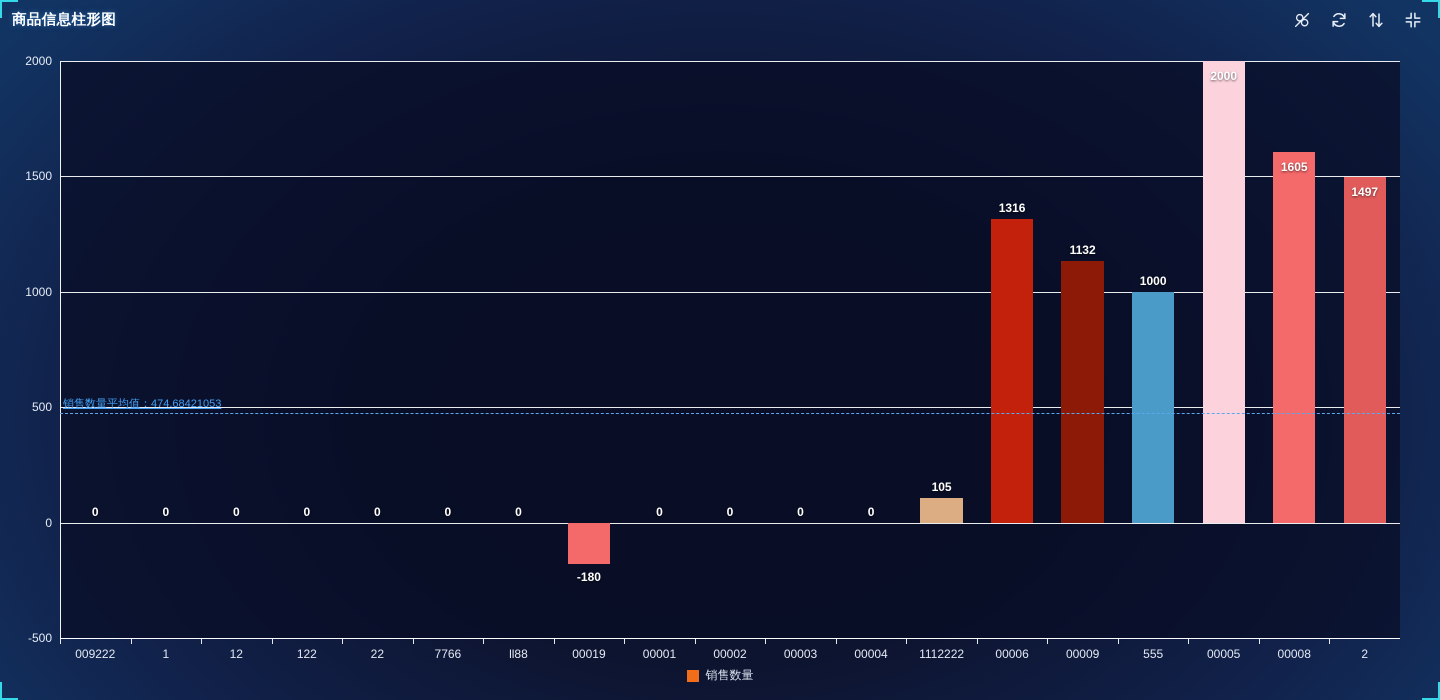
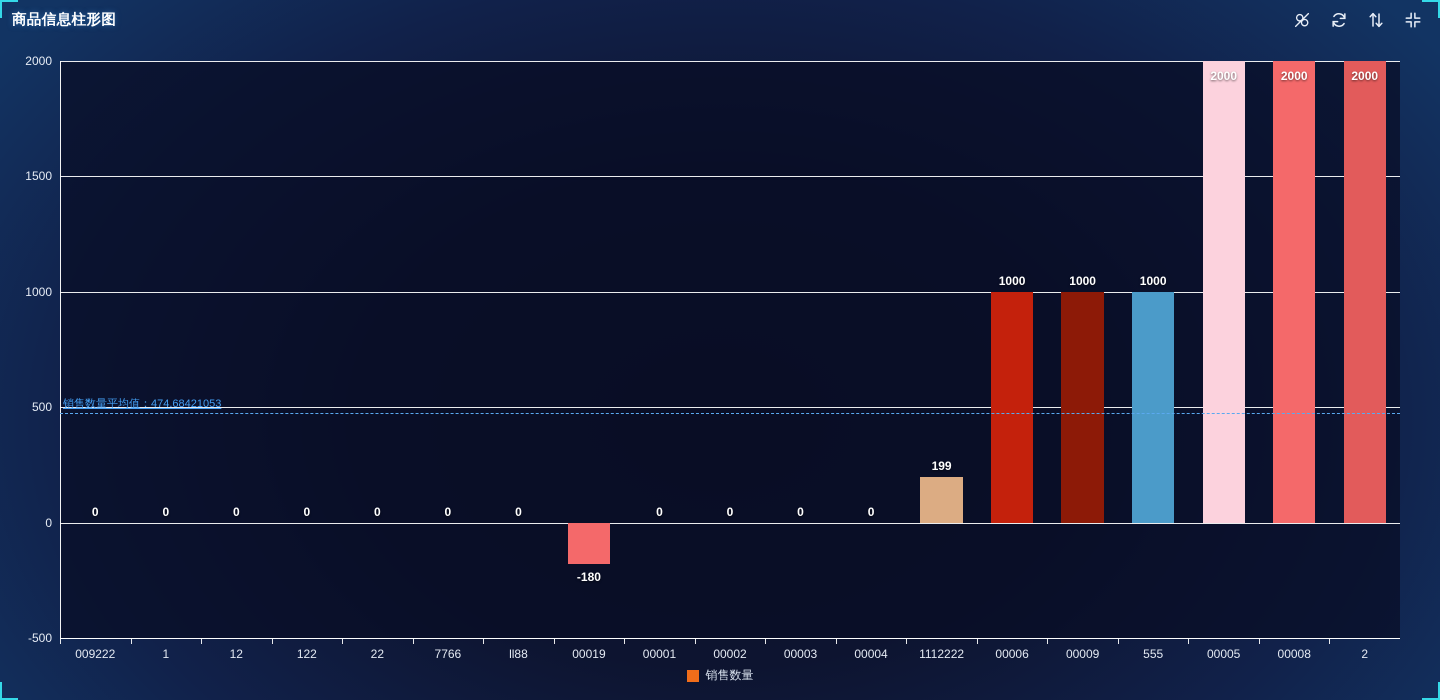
1112222: 105 -> 199
00006: 1316 -> 1000
00009: 1132 -> 1000
00008: 1605 -> 2000
2: 1497 -> 2000
